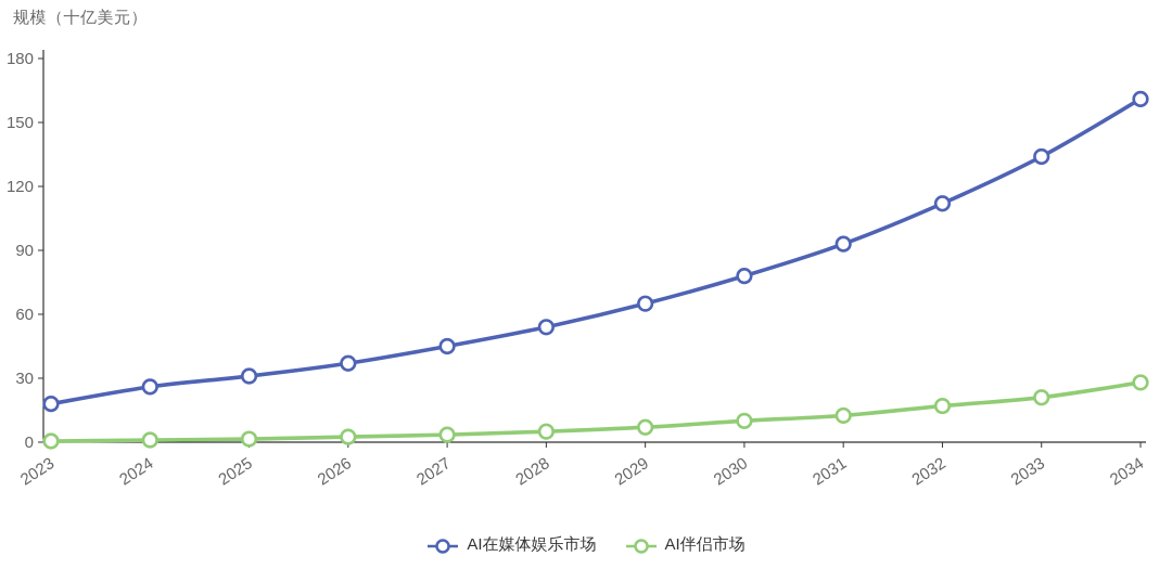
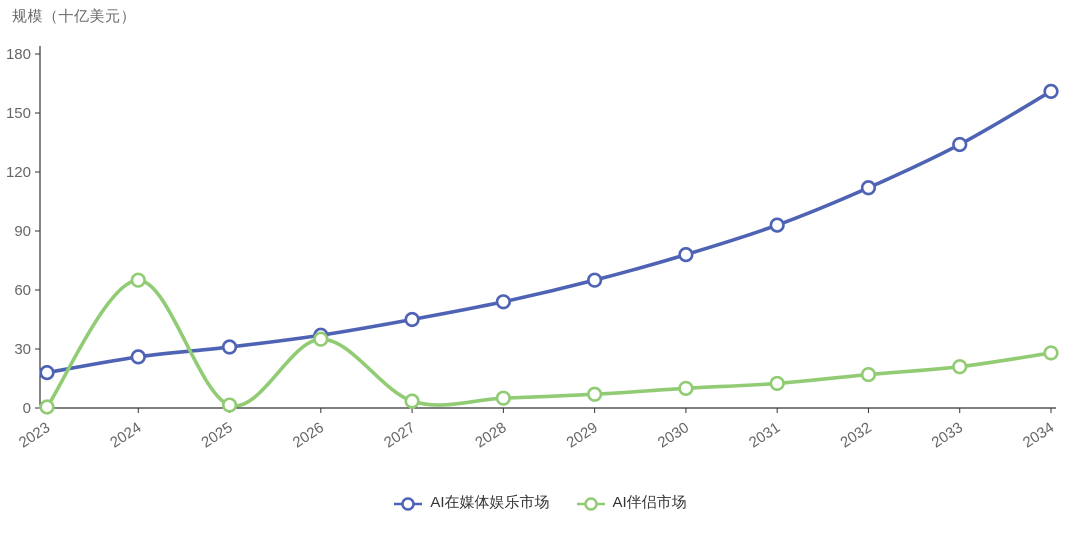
AI伴侣市场/2024: 1 -> 65
AI伴侣市场/2026: 2 -> 35
